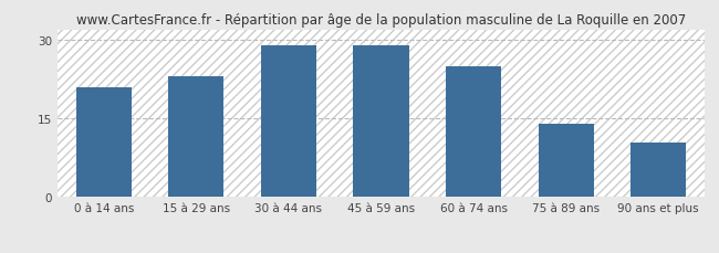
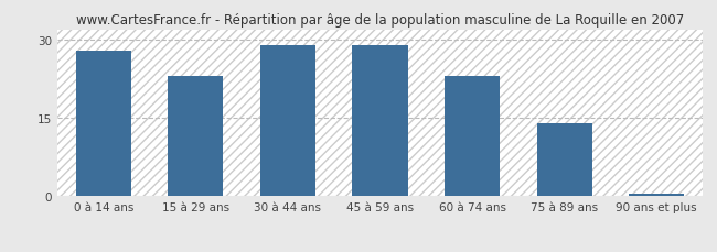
0 à 14 ans: 21.0 -> 28.0
60 à 74 ans: 25.0 -> 23.0
90 ans et plus: 10.5 -> 0.5
